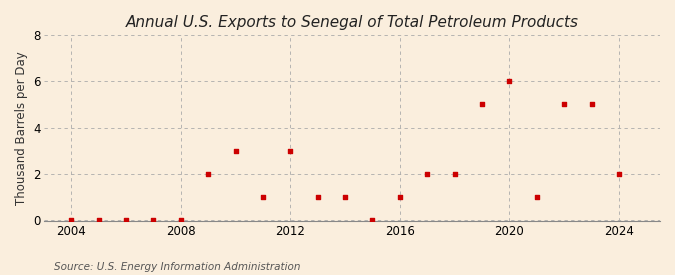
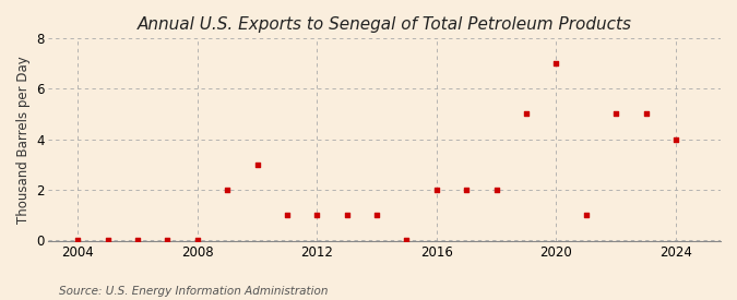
2012: 3 -> 1
2016: 1 -> 2
2020: 6 -> 7
2024: 2 -> 4
